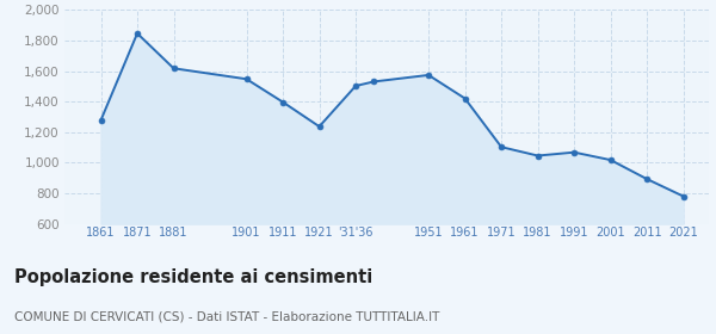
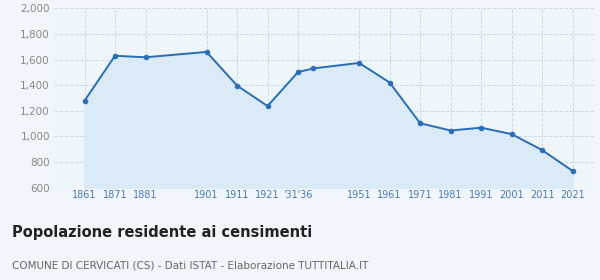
1871: 1,850 -> 1,630
1901: 1,550 -> 1,660
2021: 780 -> 730
